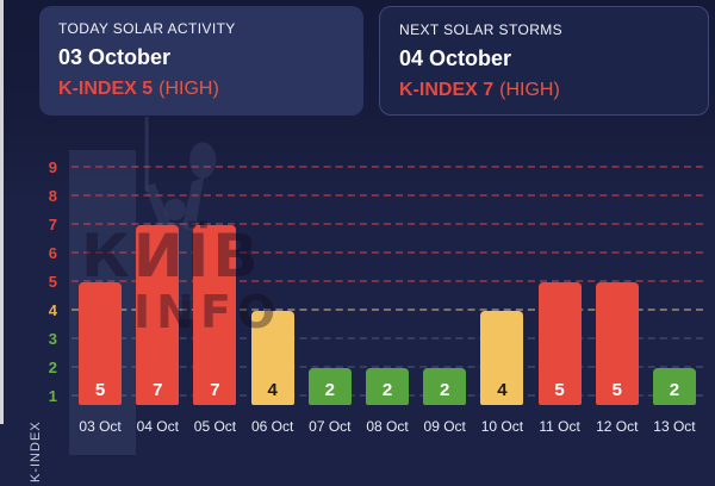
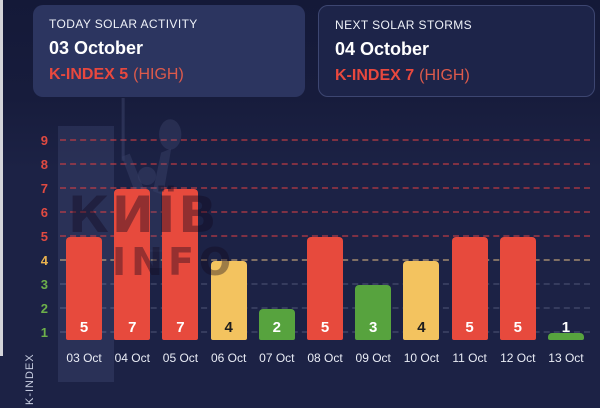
08 Oct: 2 -> 5
09 Oct: 2 -> 3
13 Oct: 2 -> 1
